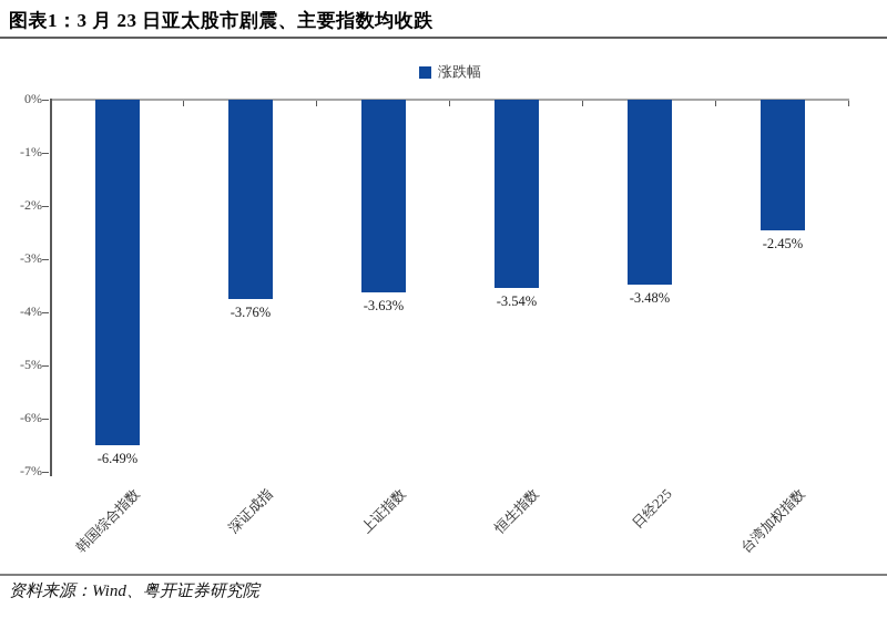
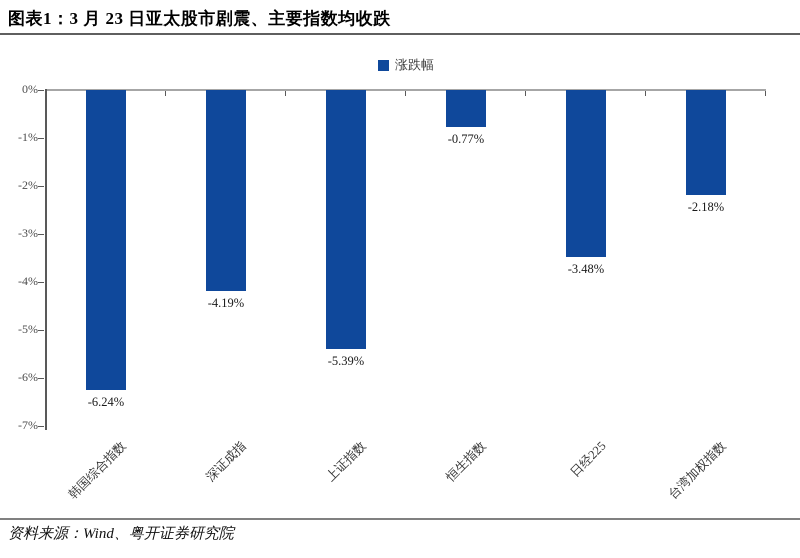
韩国综合指数: -6.49% -> -6.24%
深证成指: -3.76% -> -4.19%
上证指数: -3.63% -> -5.39%
恒生指数: -3.54% -> -0.77%
台湾加权指数: -2.45% -> -2.18%
